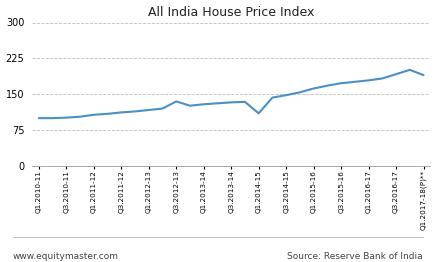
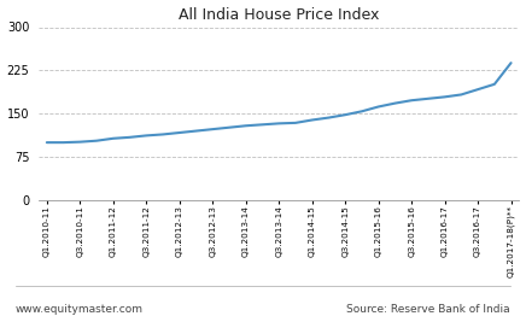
Q3.2012-13: 135 -> 123
Q1.2014-15: 110 -> 139
Q1.2017-18(P)**: 190 -> 238
